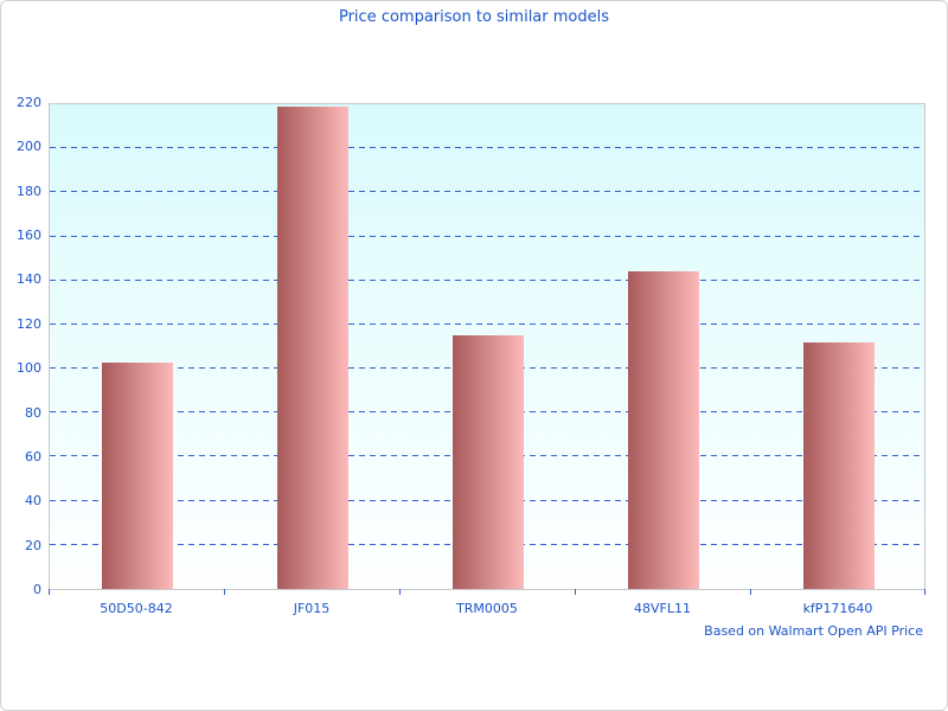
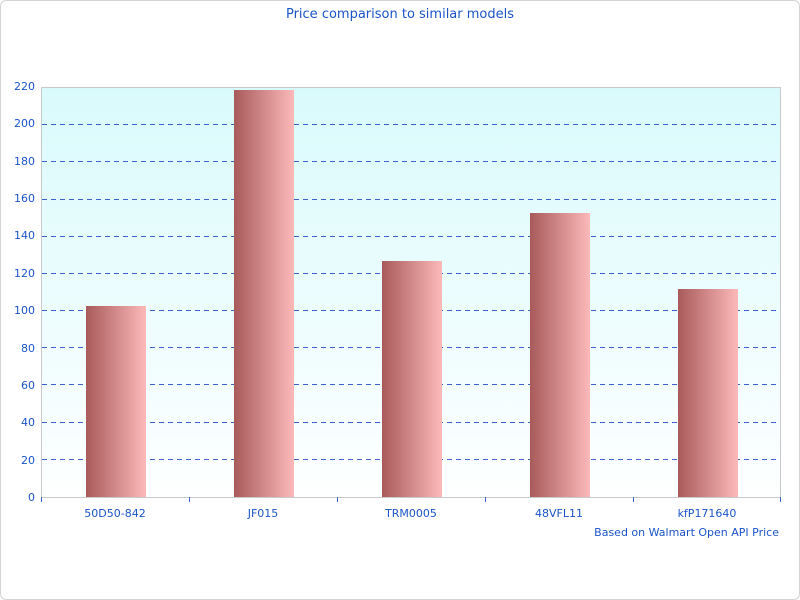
TRM0005: 115 -> 127
48VFL11: 144 -> 153
